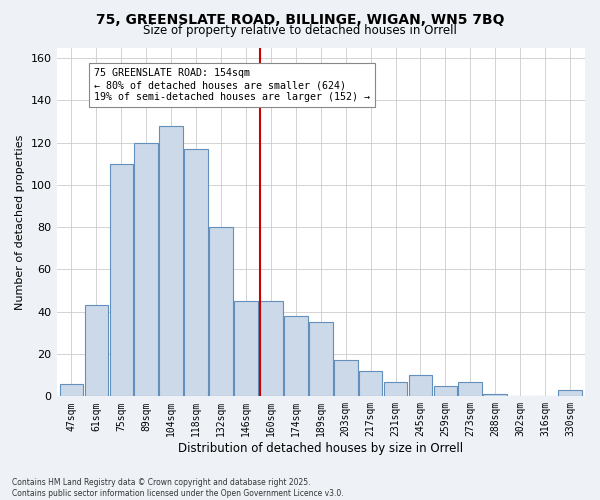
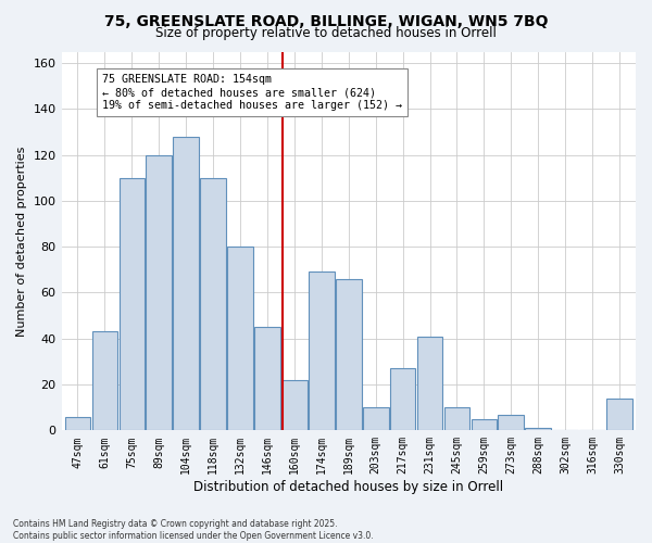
118sqm: 117 -> 110
160sqm: 45 -> 22
174sqm: 38 -> 69
189sqm: 35 -> 66
203sqm: 17 -> 10
217sqm: 12 -> 27
231sqm: 7 -> 41
330sqm: 3 -> 14
